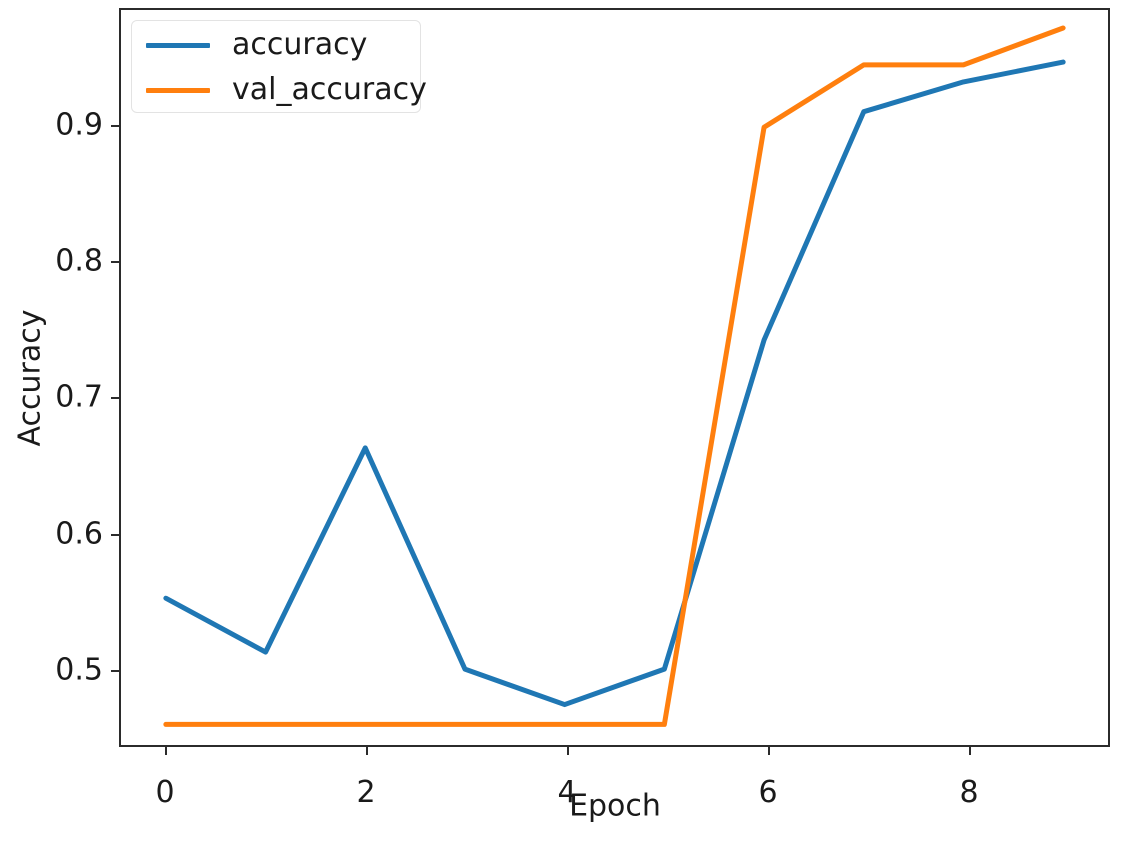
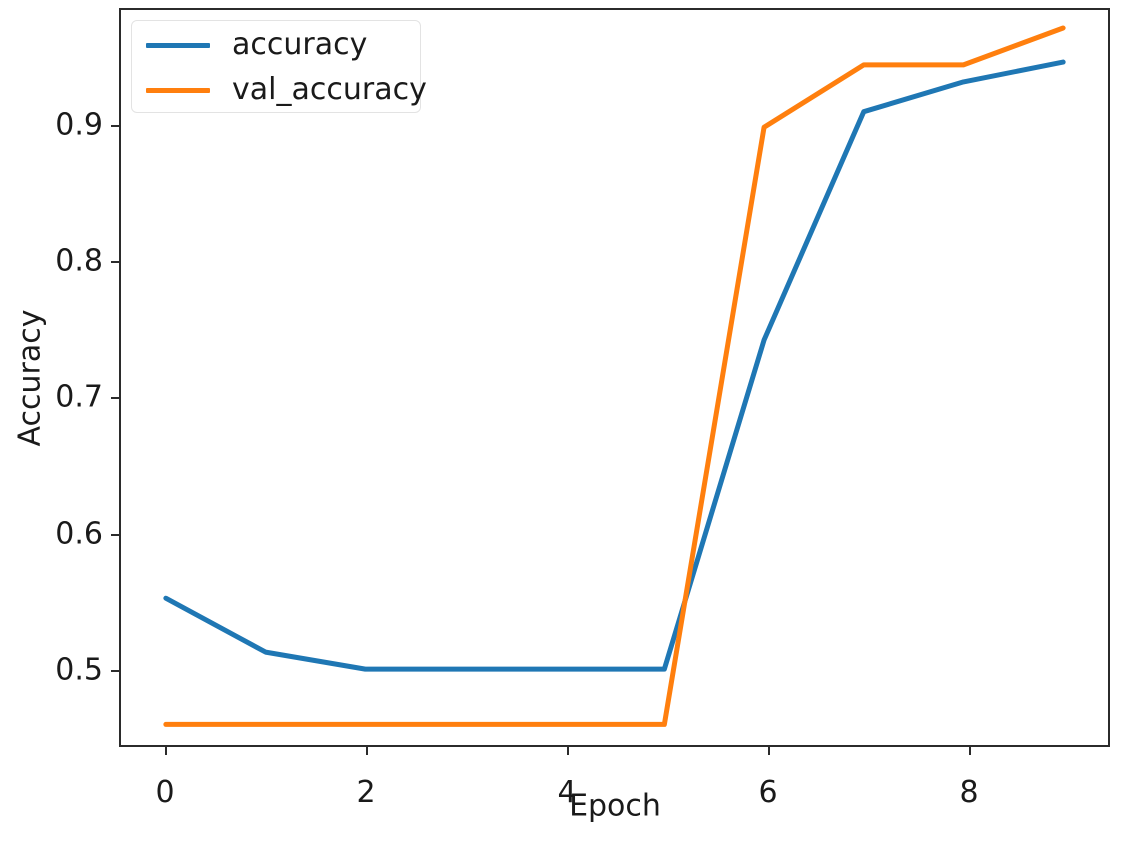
accuracy/2: 0.664 -> 0.508
accuracy/4: 0.483 -> 0.508
